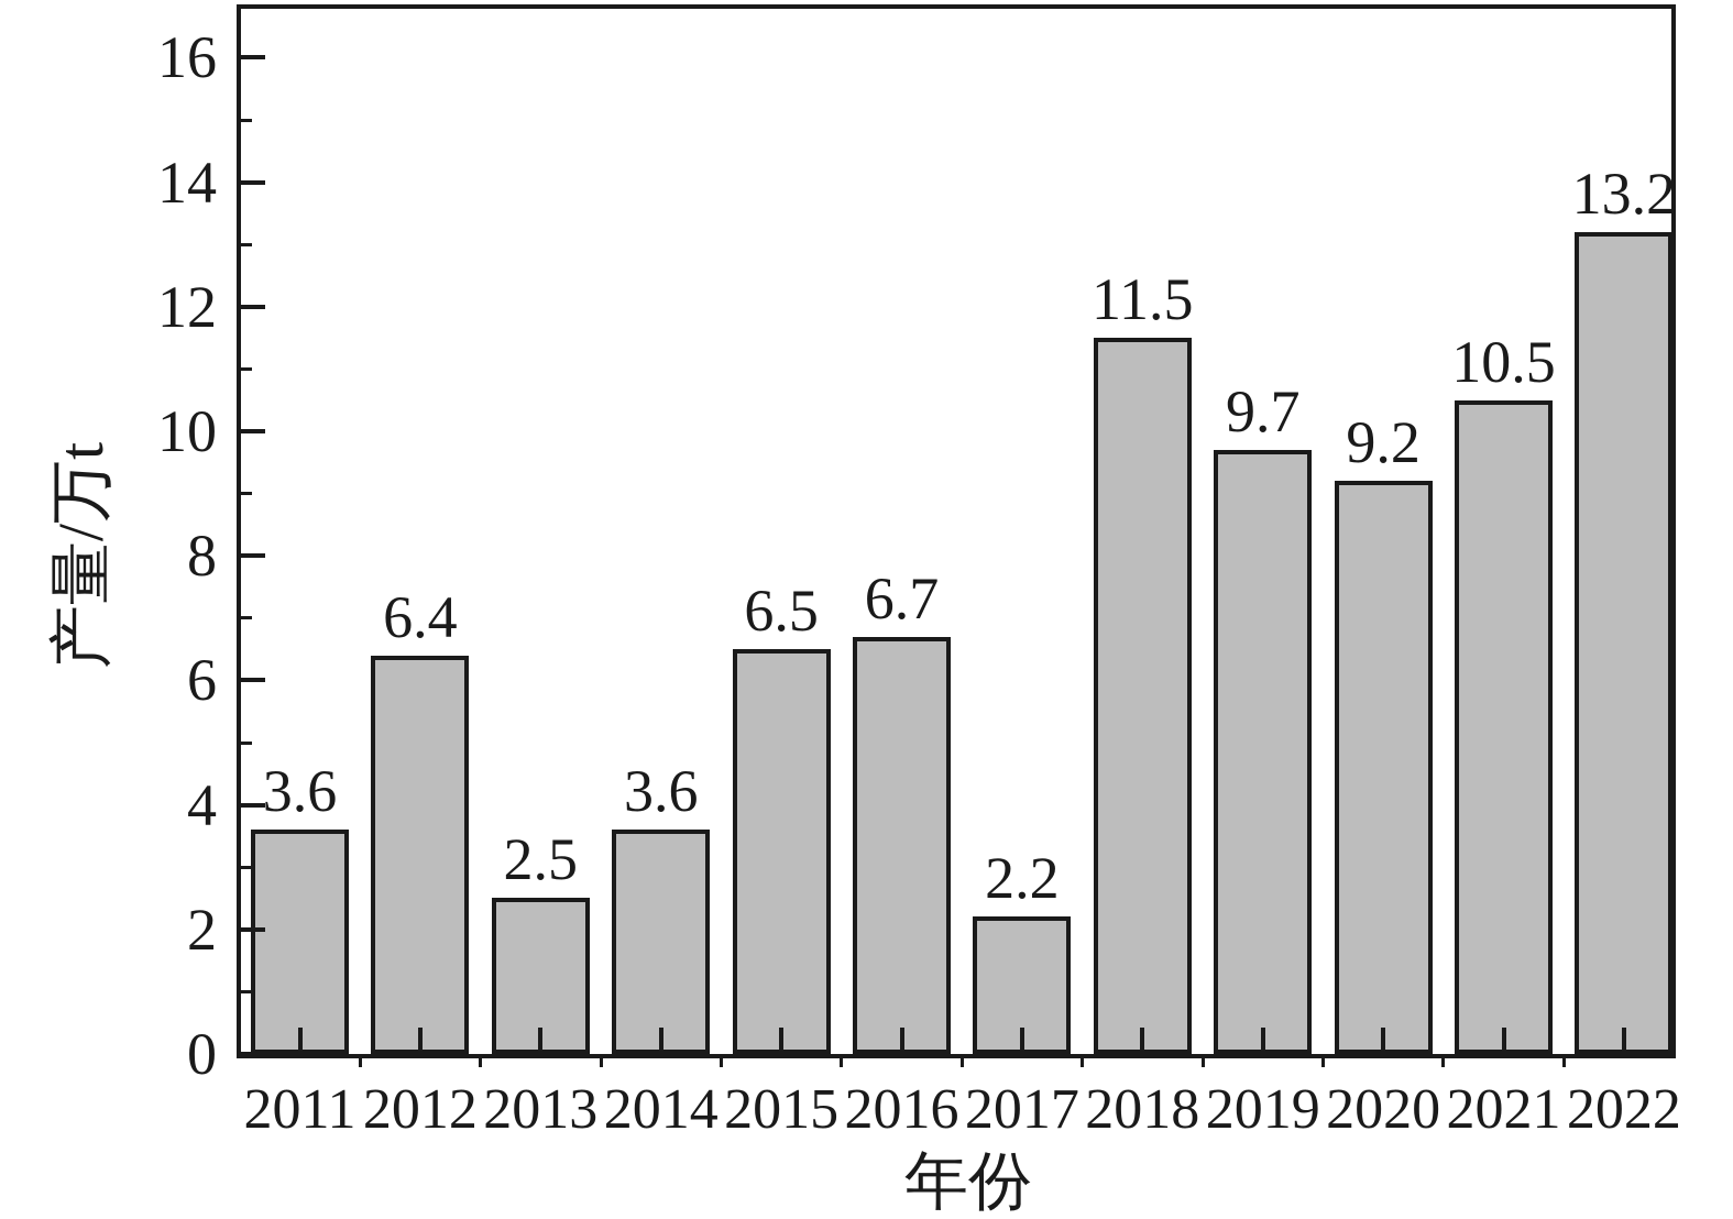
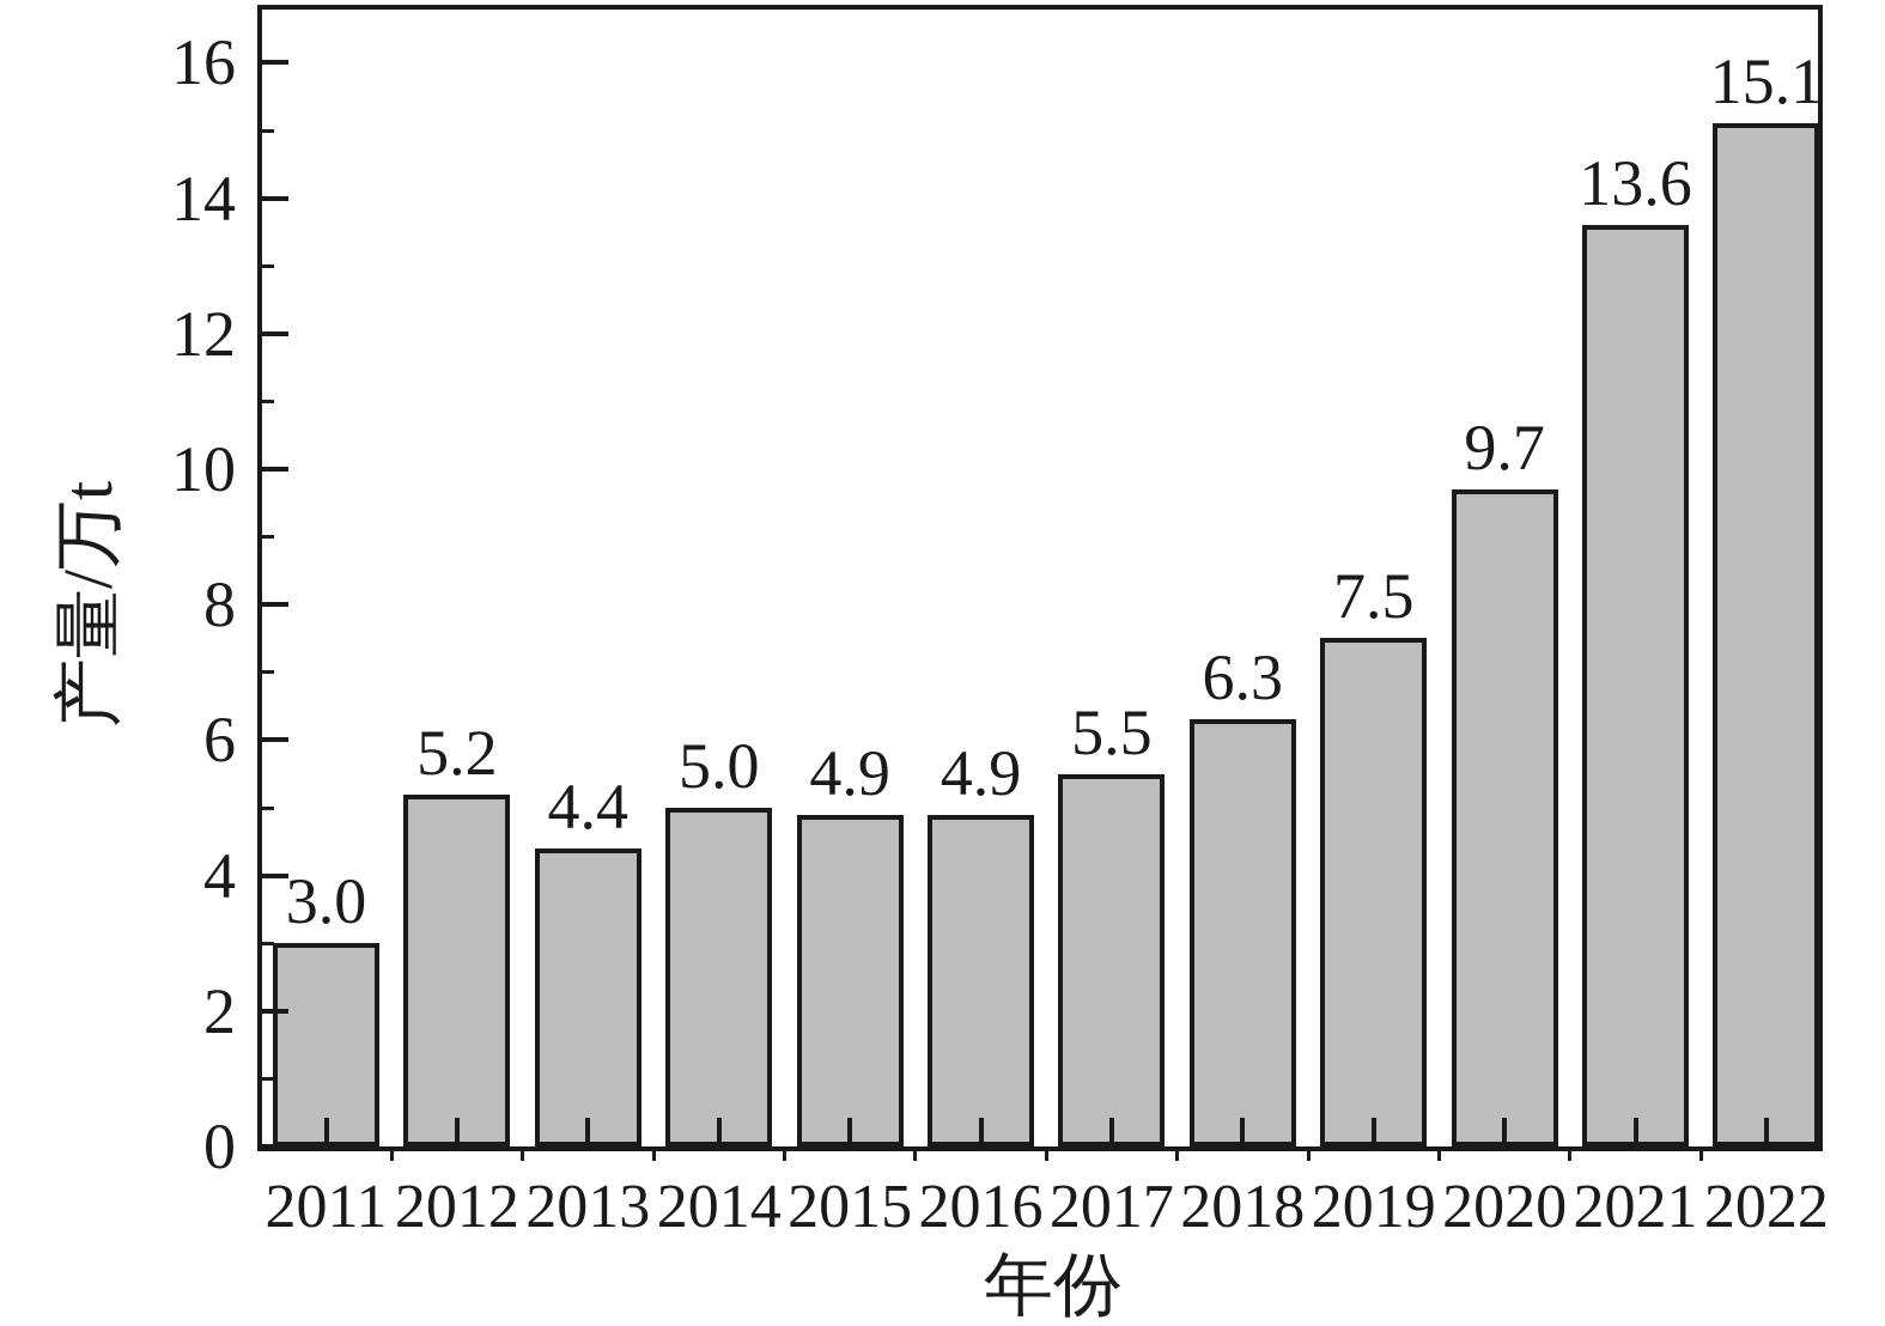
2011: 3.6 -> 3.0
2012: 6.4 -> 5.2
2013: 2.5 -> 4.4
2014: 3.6 -> 5.0
2015: 6.5 -> 4.9
2016: 6.7 -> 4.9
2017: 2.2 -> 5.5
2018: 11.5 -> 6.3
2019: 9.7 -> 7.5
2020: 9.2 -> 9.7
2021: 10.5 -> 13.6
2022: 13.2 -> 15.1
